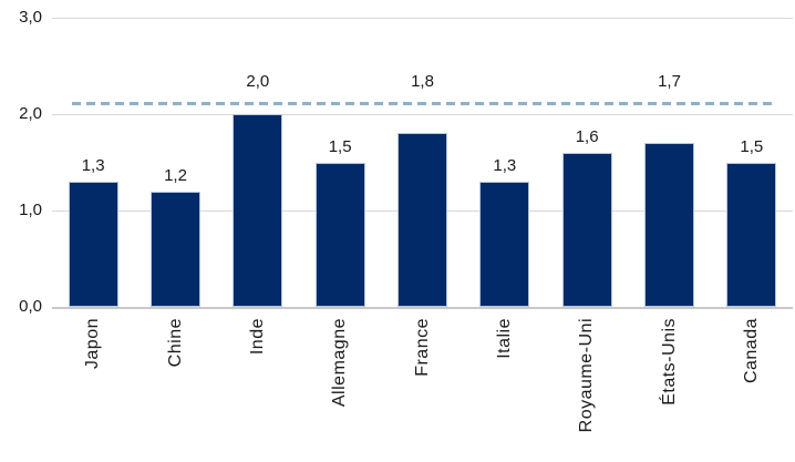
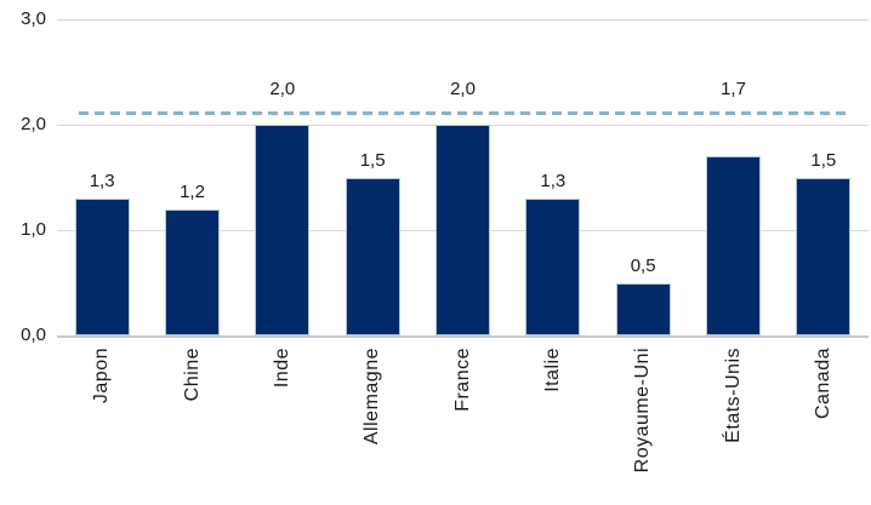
France: 1,8 -> 2,0
Royaume-Uni: 1,6 -> 0,5
